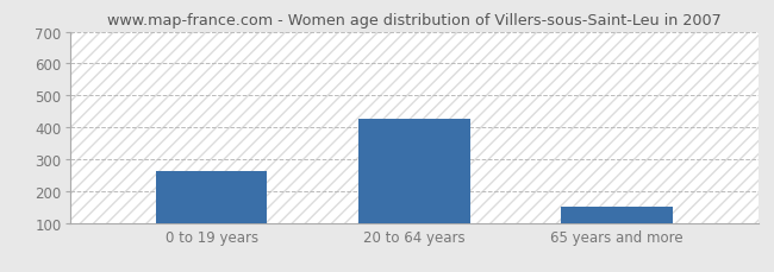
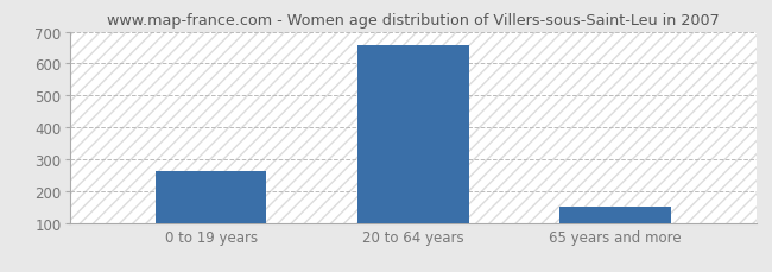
20 to 64 years: 425 -> 656
